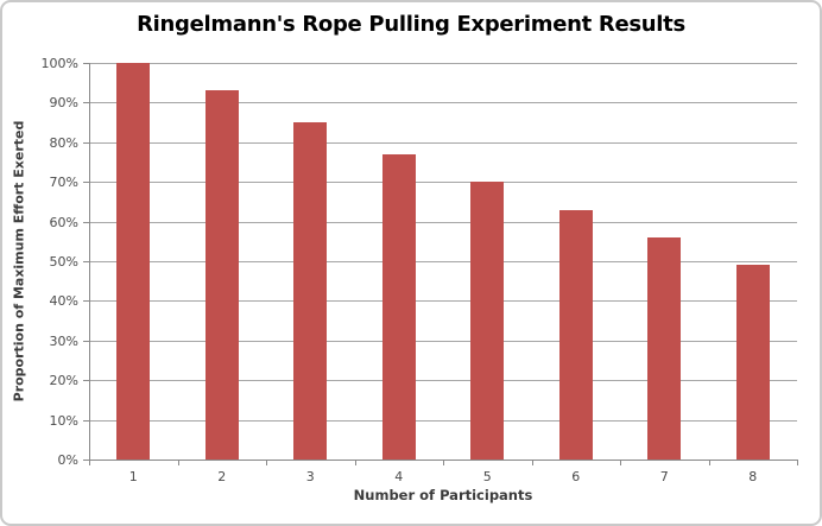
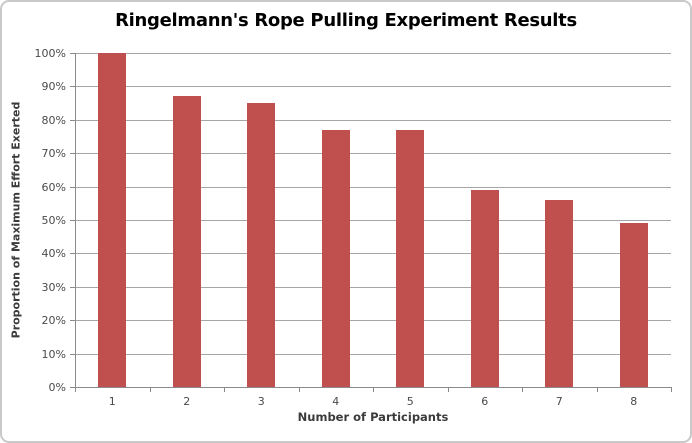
2: 93% -> 87%
5: 70% -> 77%
6: 63% -> 59%
